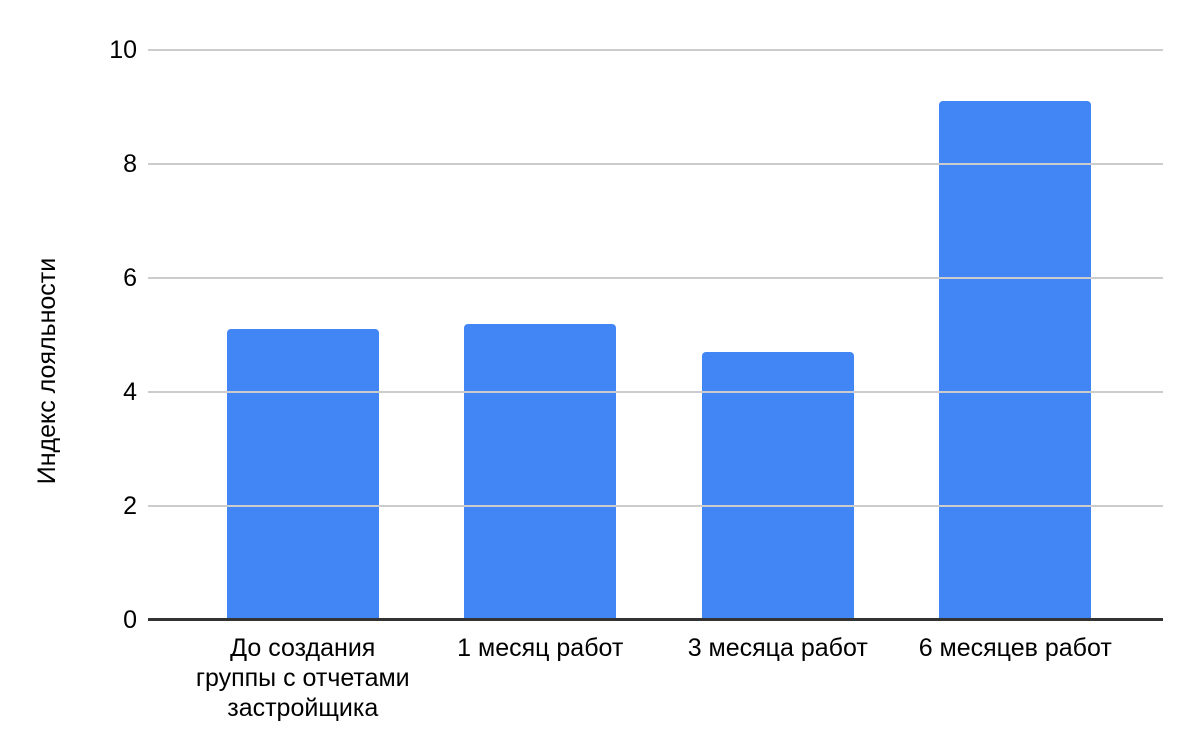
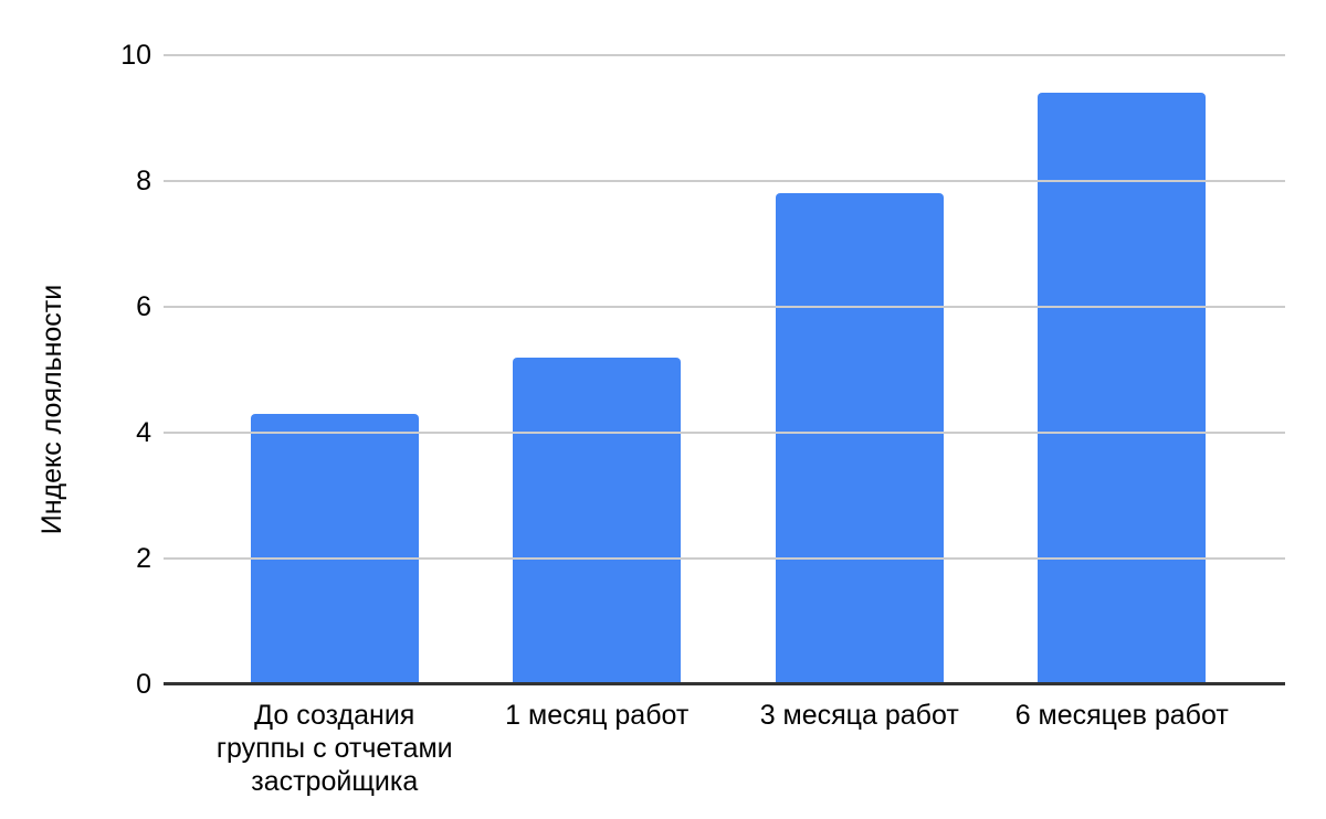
До создания группы с отчетами застройщика: 5.1 -> 4.3
3 месяца работ: 4.7 -> 7.8
6 месяцев работ: 9.1 -> 9.4
